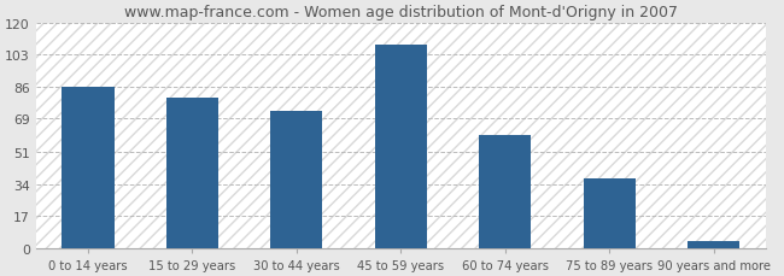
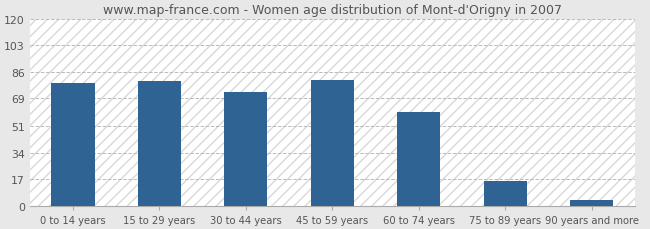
0 to 14 years: 86 -> 79
45 to 59 years: 108 -> 81
75 to 89 years: 37 -> 16
